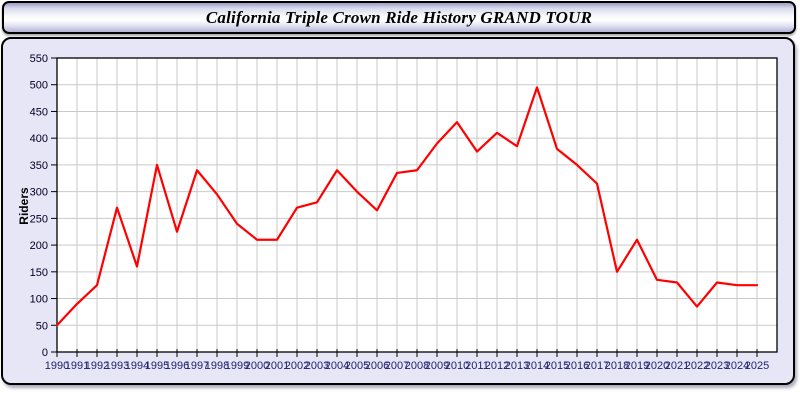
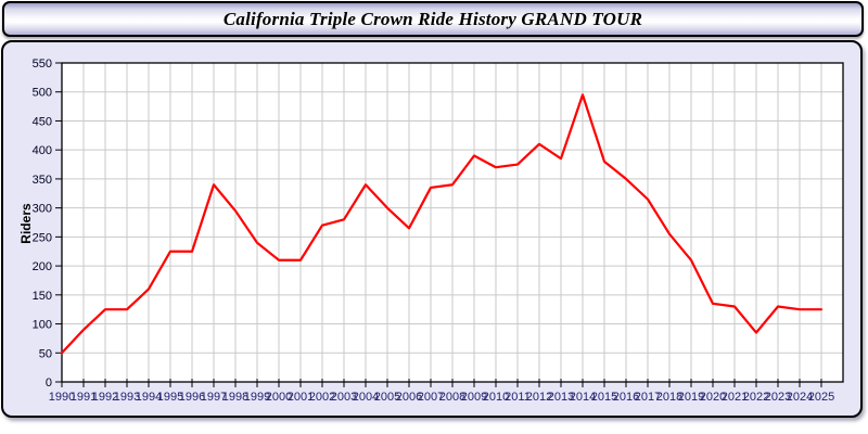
1993: 270 -> 120
1995: 350 -> 220
2010: 430 -> 370
2018: 150 -> 260
